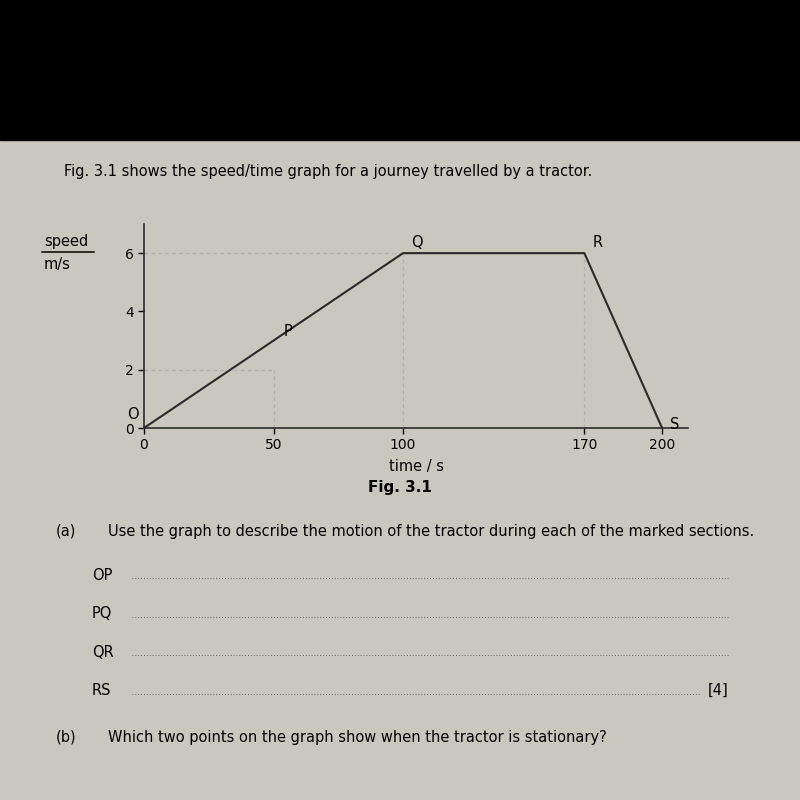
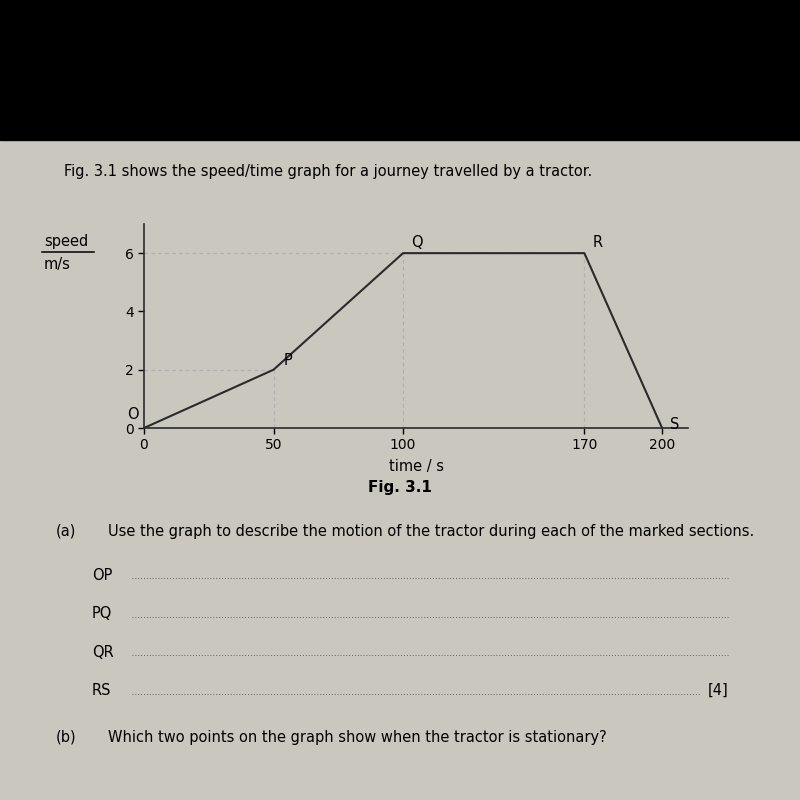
50: 3 -> 2
